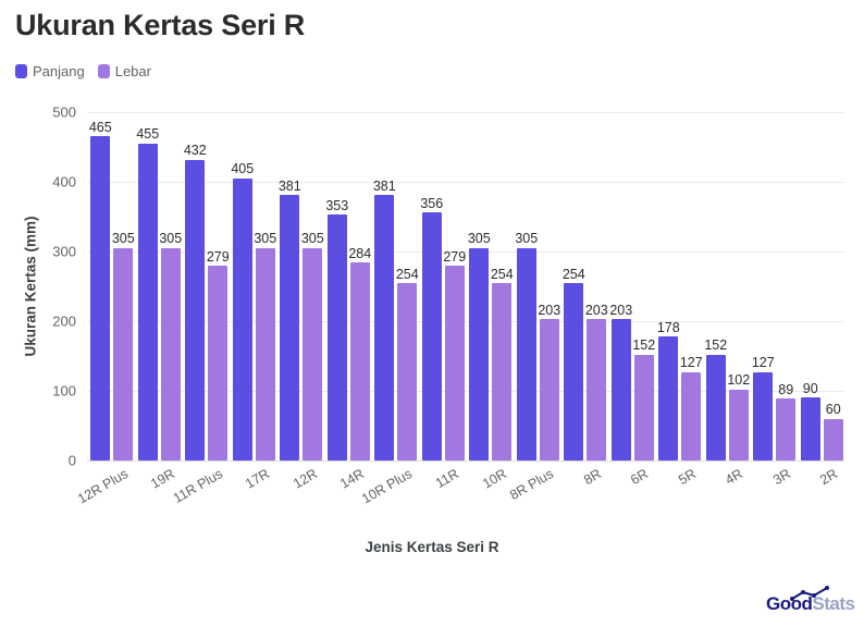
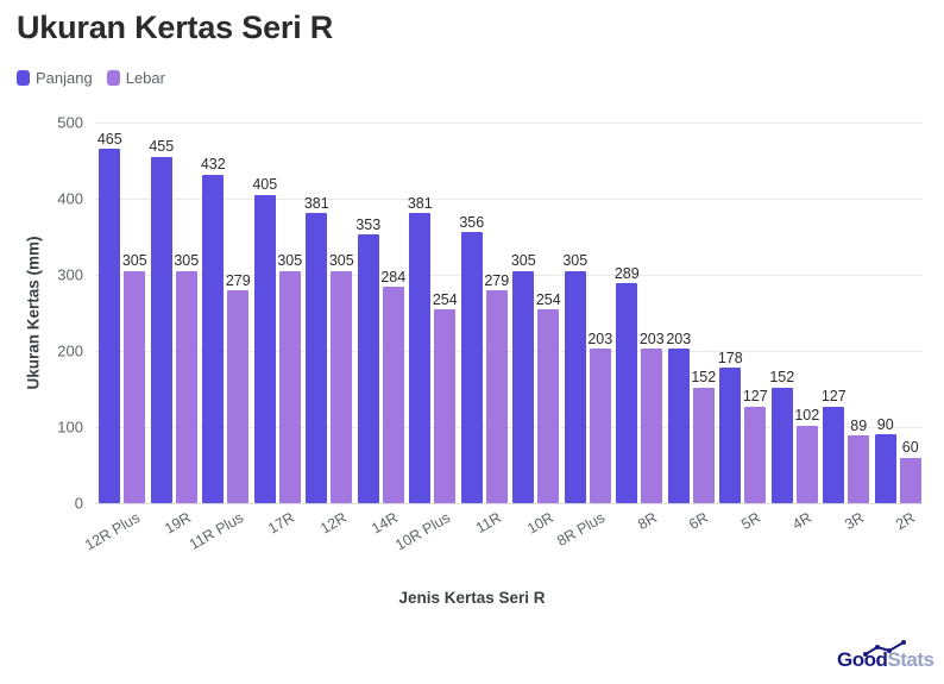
Panjang/8R: 254 -> 289
